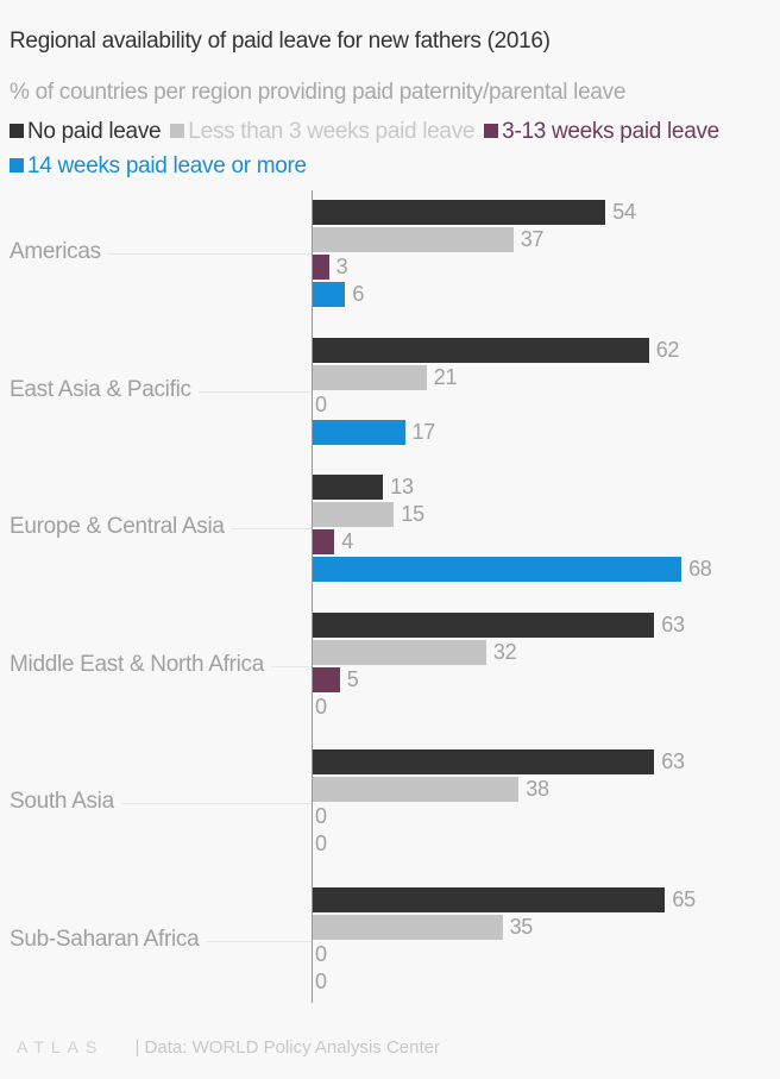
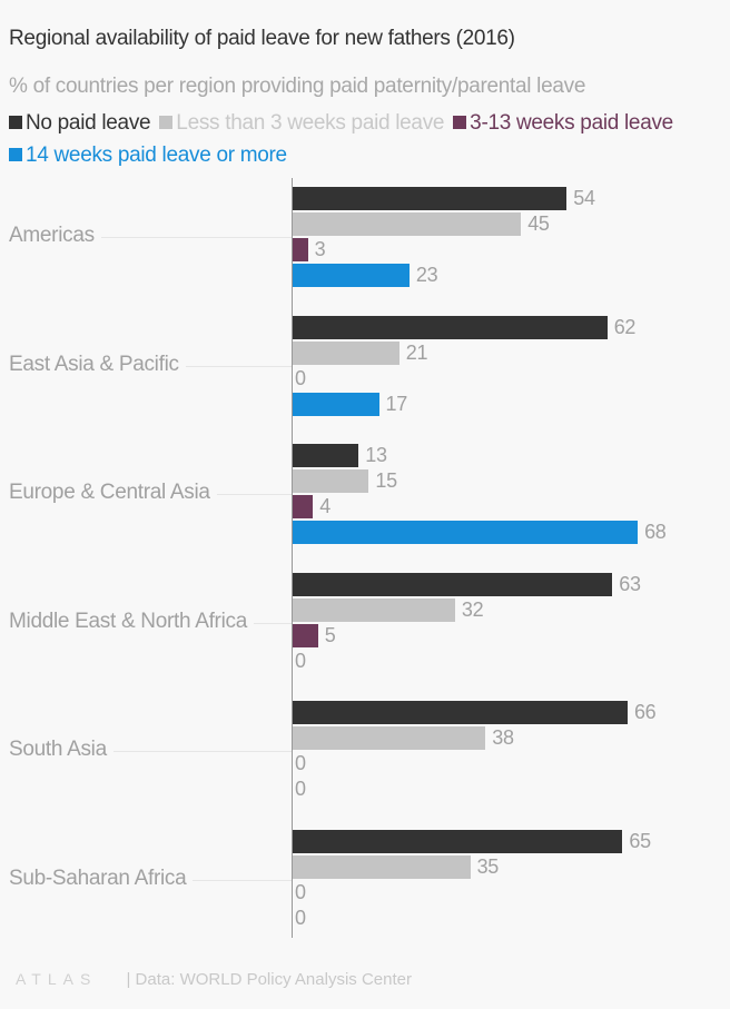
Less than 3 weeks paid leave/Americas: 37 -> 45
14 weeks paid leave or more/Americas: 6 -> 23
No paid leave/South Asia: 63 -> 66
